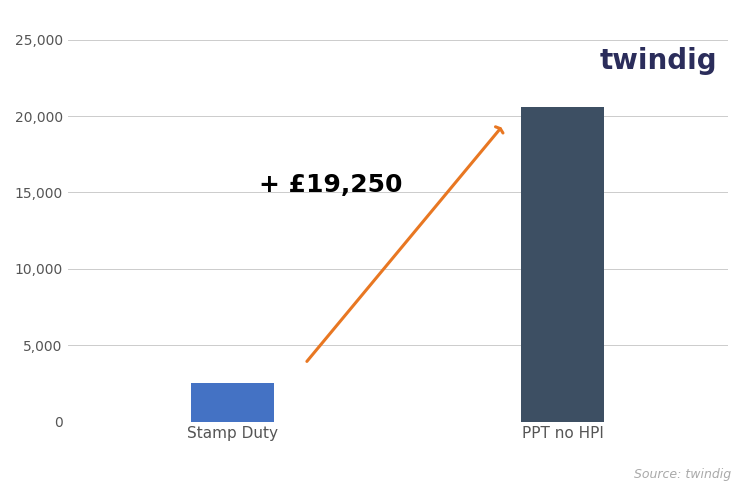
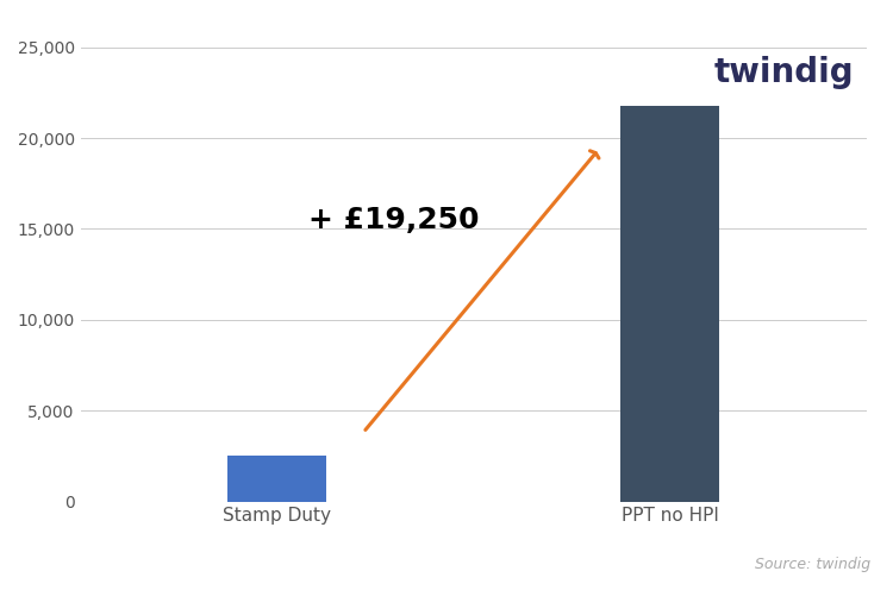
PPT no HPI: 20,600 -> 21,800
